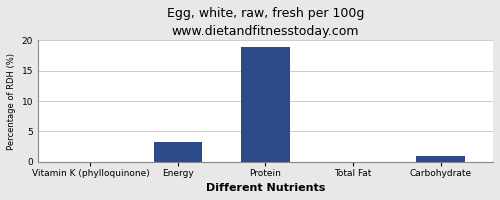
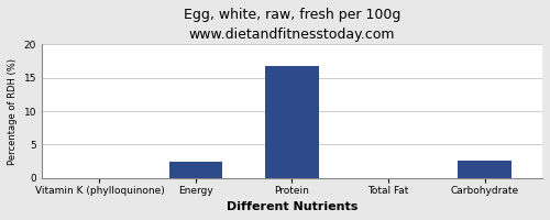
Energy: 3.3 -> 2.4
Protein: 19.0 -> 16.8
Carbohydrate: 1.0 -> 2.6
